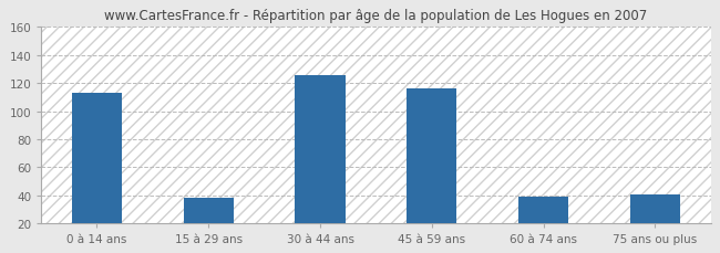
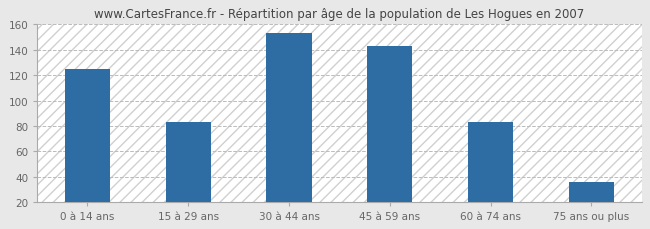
0 à 14 ans: 113 -> 125
15 à 29 ans: 38 -> 83
30 à 44 ans: 126 -> 153
45 à 59 ans: 116 -> 143
60 à 74 ans: 39 -> 83
75 ans ou plus: 41 -> 36
